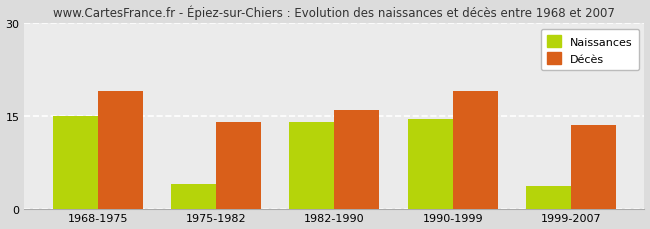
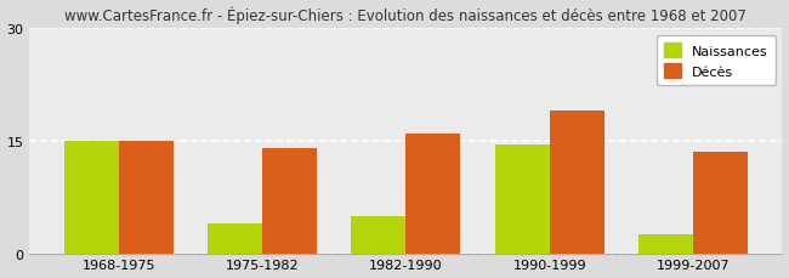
Décès/1968-1975: 19.0 -> 15.0
Naissances/1982-1990: 14.0 -> 5.0
Naissances/1999-2007: 3.6 -> 2.5
